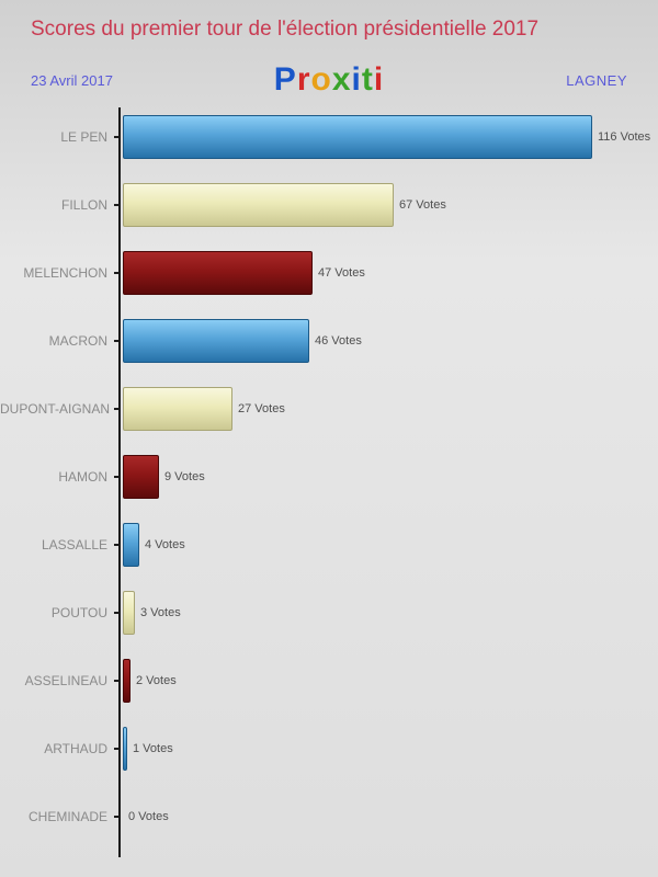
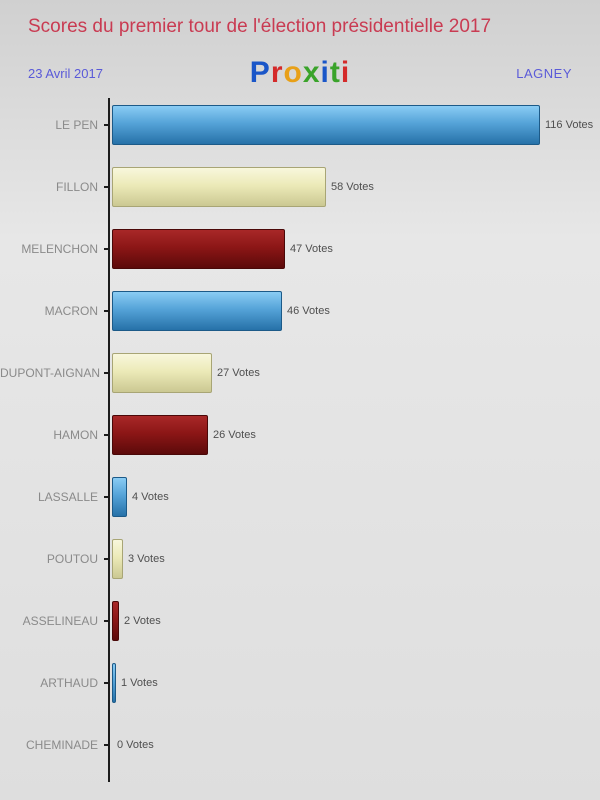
FILLON: 67 -> 58
HAMON: 9 -> 26
